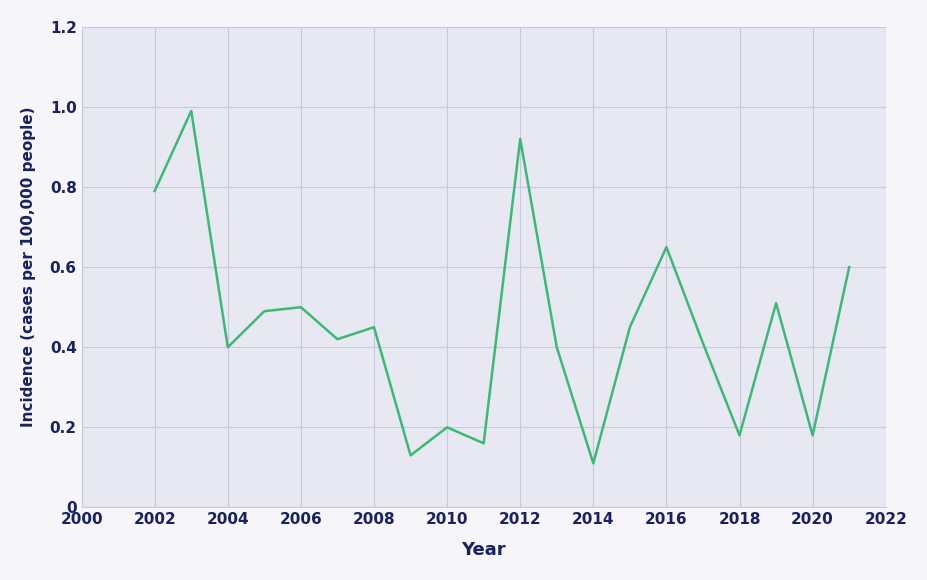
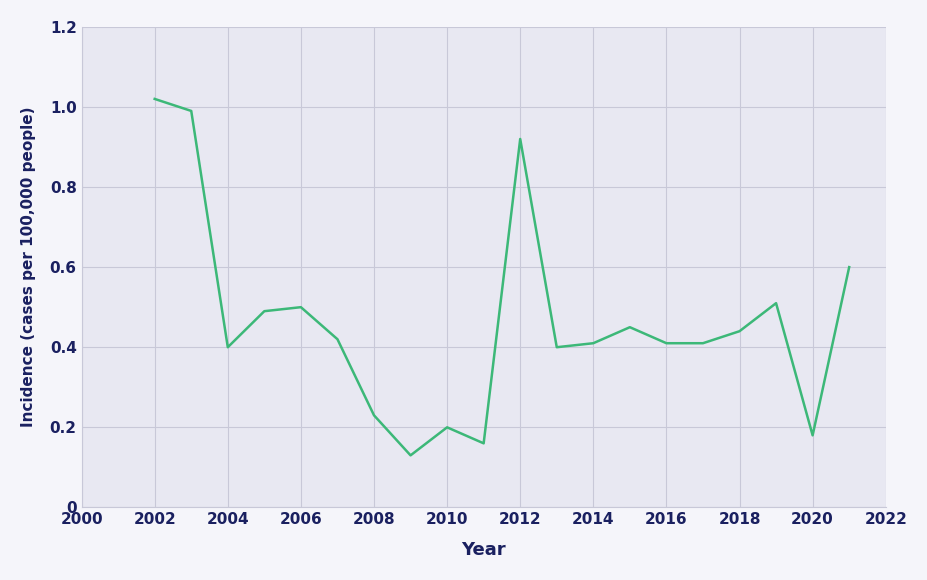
2002: 0.79 -> 1.02
2008: 0.45 -> 0.23
2014: 0.11 -> 0.41
2016: 0.65 -> 0.41
2018: 0.18 -> 0.44
